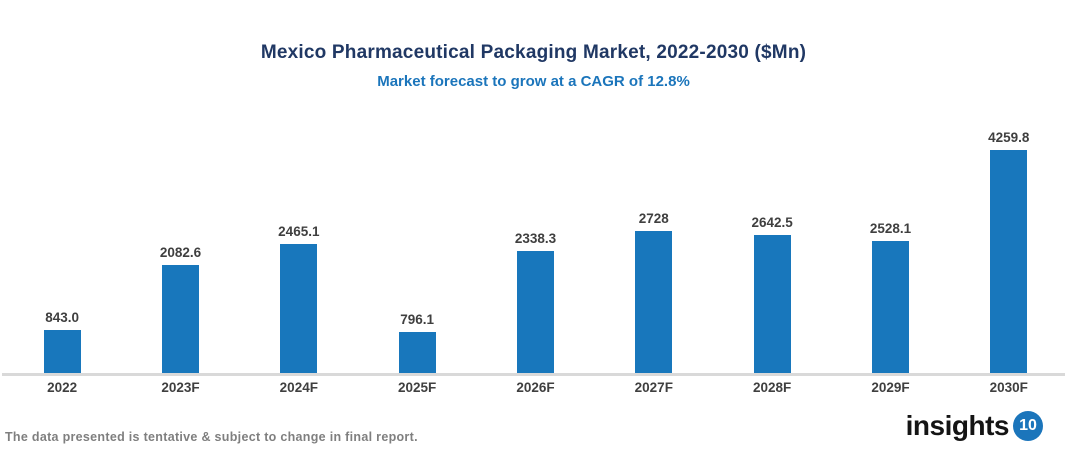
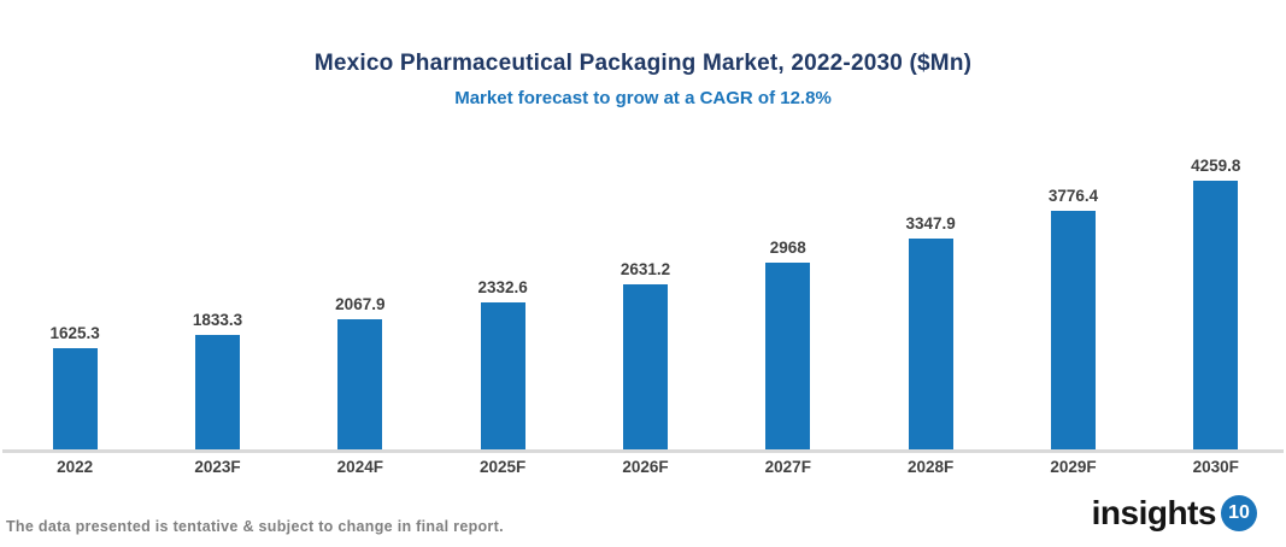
2022: 843.0 -> 1625.3
2023F: 2082.6 -> 1833.3
2024F: 2465.1 -> 2067.9
2025F: 796.1 -> 2332.6
2026F: 2338.3 -> 2631.2
2027F: 2728 -> 2968
2028F: 2642.5 -> 3347.9
2029F: 2528.1 -> 3776.4
